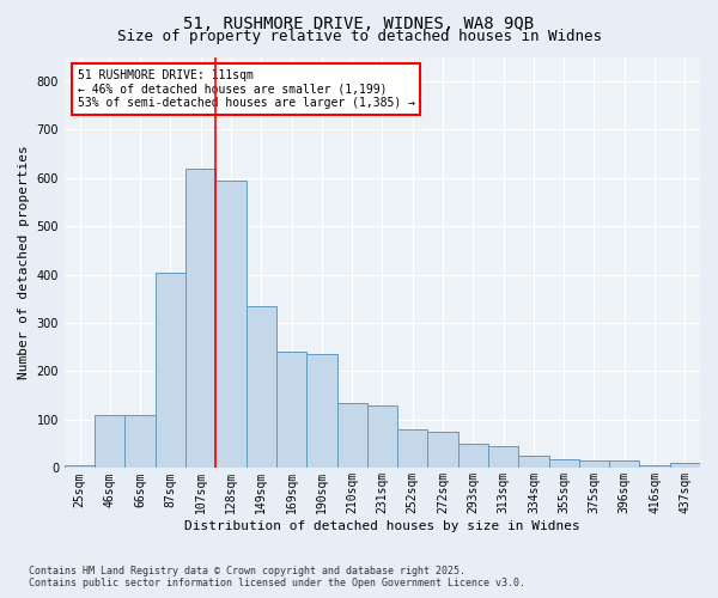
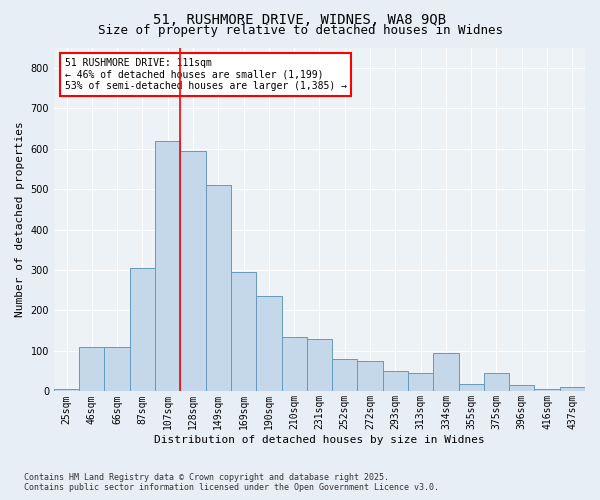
87sqm: 405 -> 305
149sqm: 335 -> 510
169sqm: 240 -> 295
334sqm: 25 -> 95
375sqm: 15 -> 45
